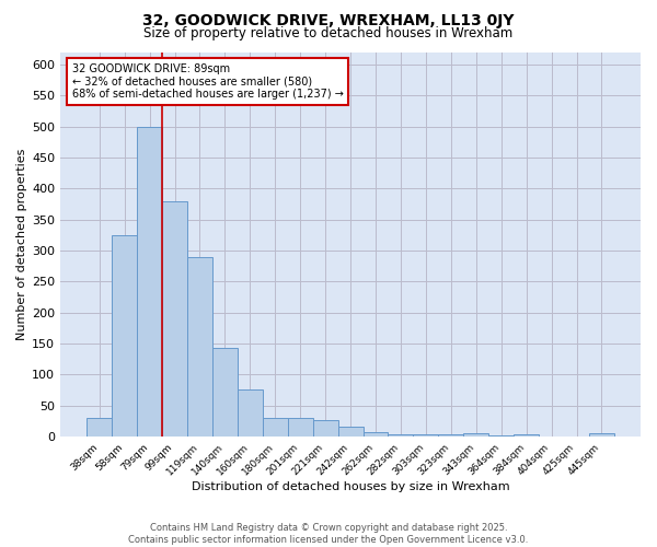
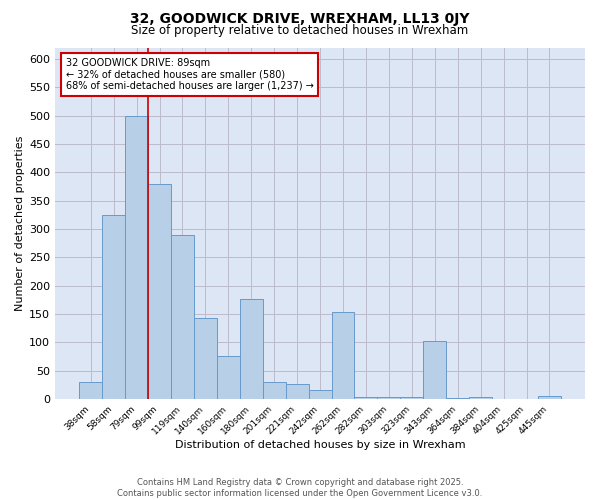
180sqm: 30 -> 176
262sqm: 6 -> 154
343sqm: 5 -> 102
